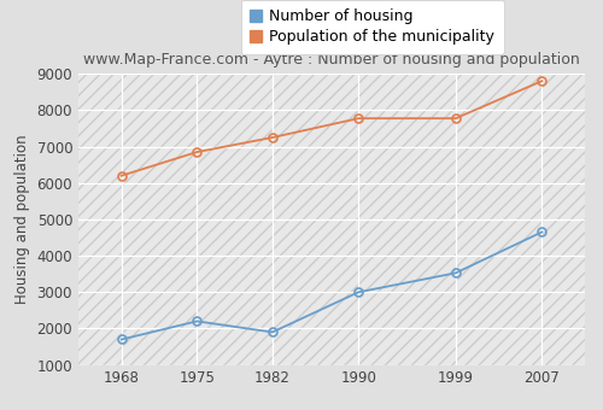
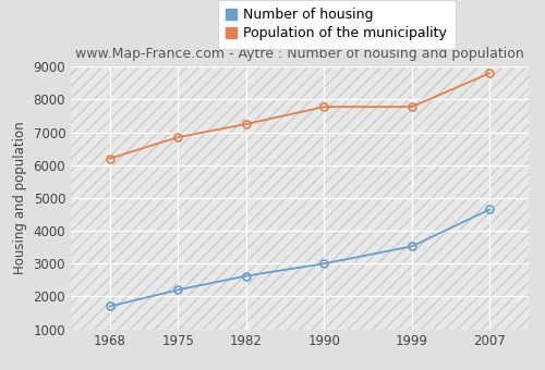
Number of housing/1982: 1900 -> 2620
